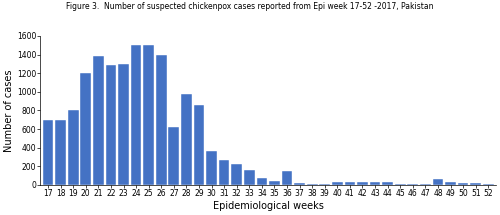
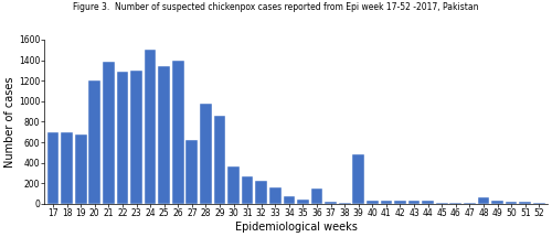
19: 800 -> 680
25: 1500 -> 1340
39: 0 -> 480
